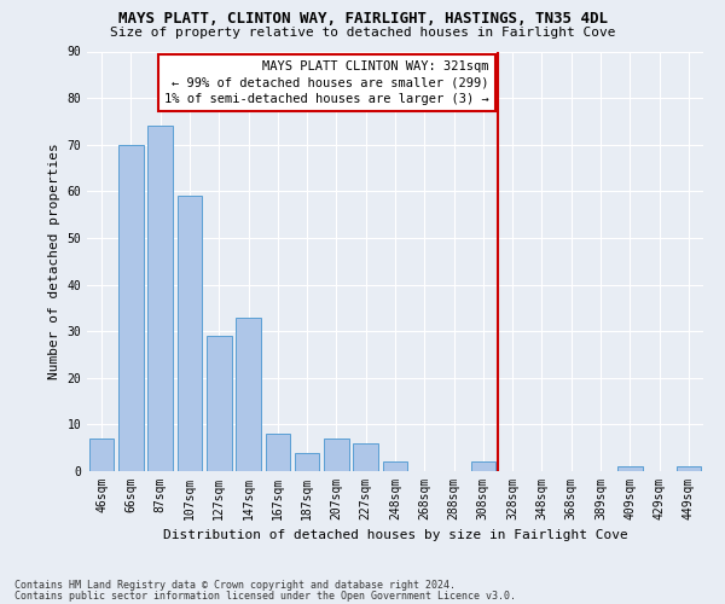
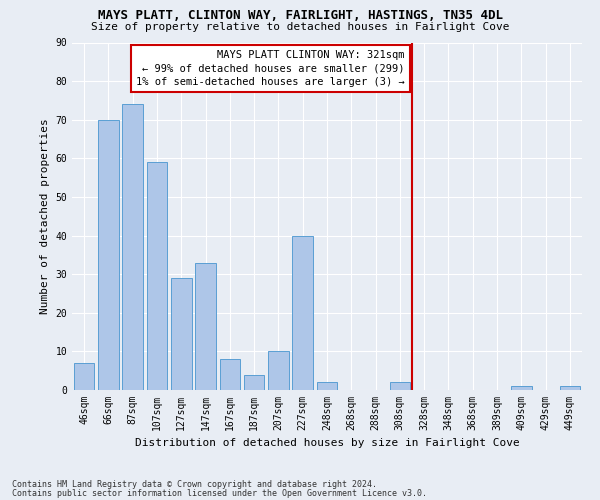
207sqm: 7 -> 10
227sqm: 6 -> 40
